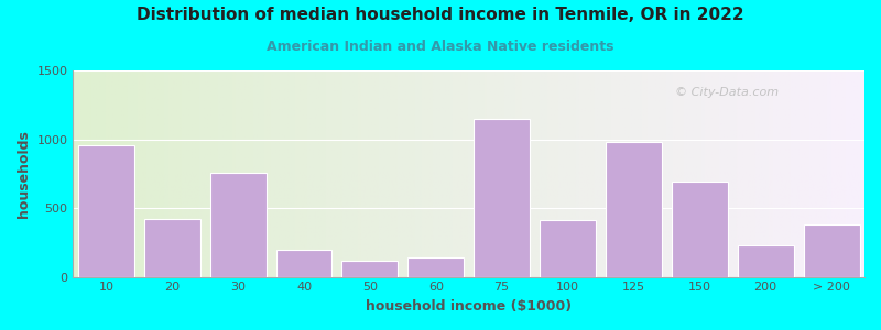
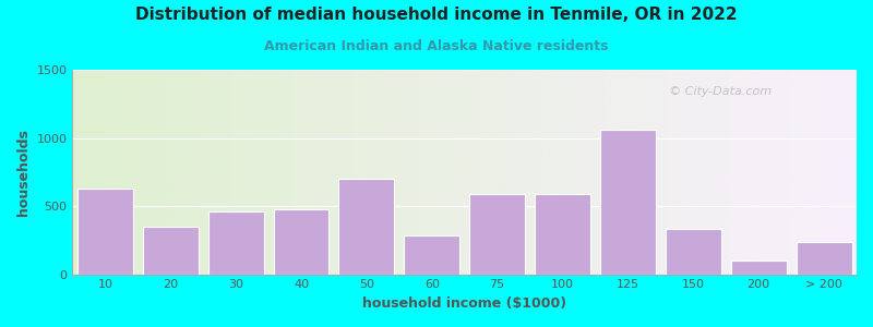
10: 960 -> 630
20: 420 -> 350
30: 760 -> 460
40: 200 -> 480
50: 120 -> 700
60: 140 -> 280
75: 1150 -> 590
100: 410 -> 590
125: 980 -> 1060
150: 690 -> 330
200: 230 -> 100
> 200: 380 -> 240
